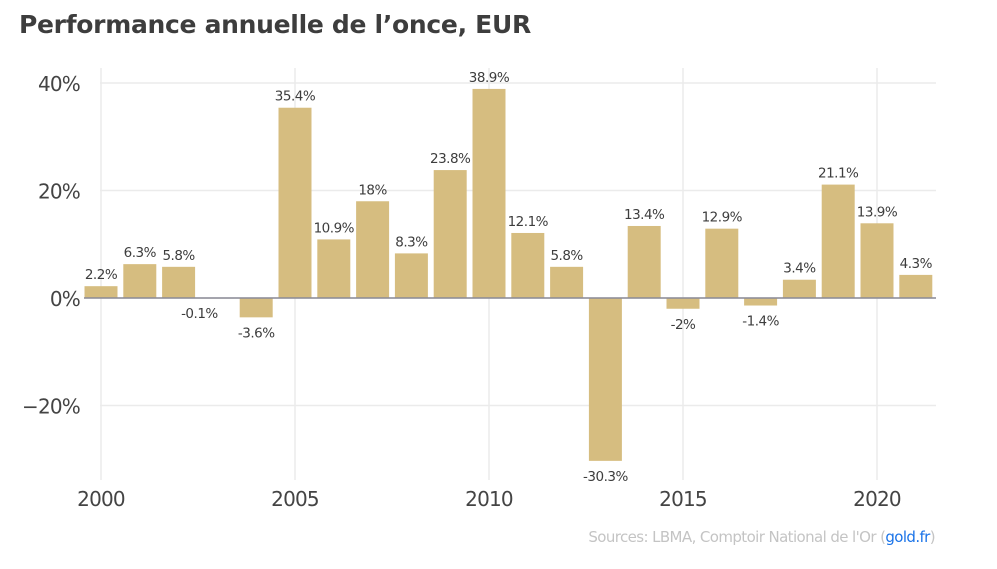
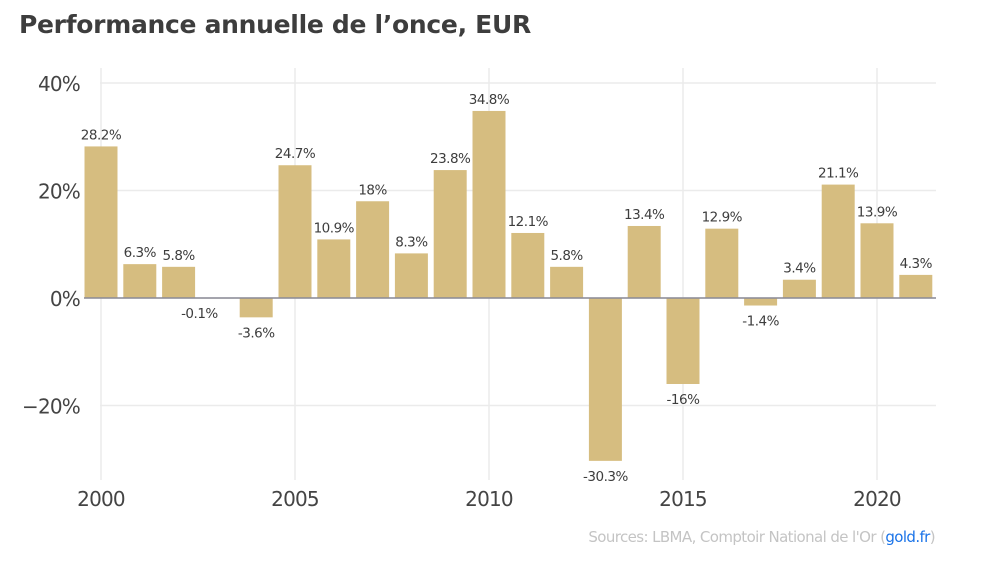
2000: 2.2% -> 28.2%
2005: 35.4% -> 24.7%
2010: 38.9% -> 34.8%
2015: -2% -> -16%
